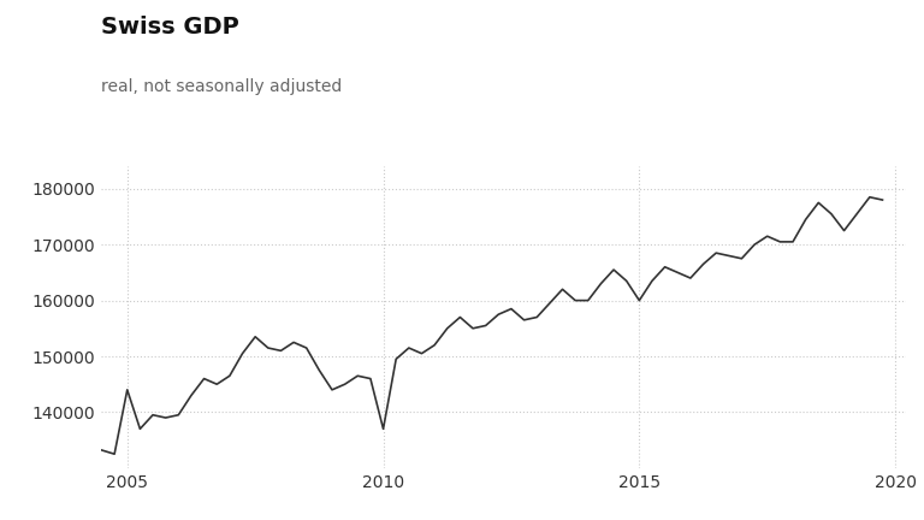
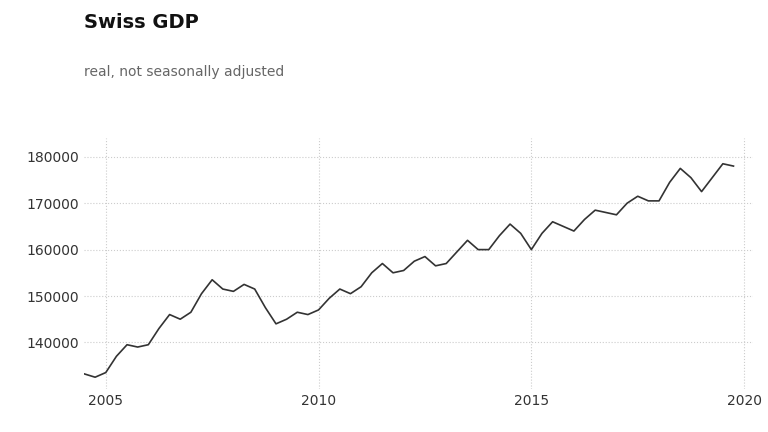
2005: 144000 -> 133500
2010: 137000 -> 147000
